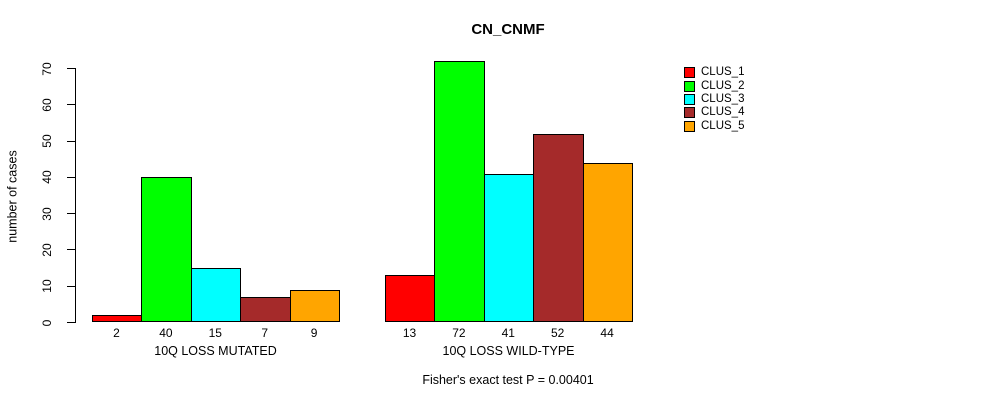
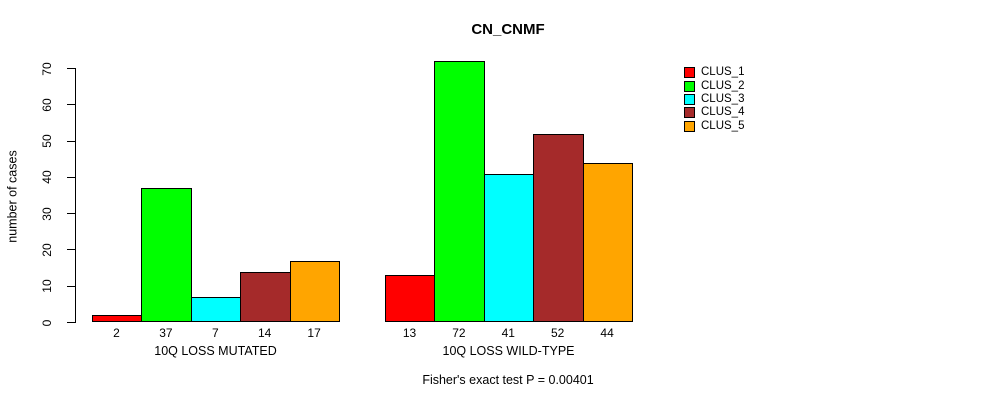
CLUS_2/10Q LOSS MUTATED: 40 -> 37
CLUS_3/10Q LOSS MUTATED: 15 -> 7
CLUS_4/10Q LOSS MUTATED: 7 -> 14
CLUS_5/10Q LOSS MUTATED: 9 -> 17
